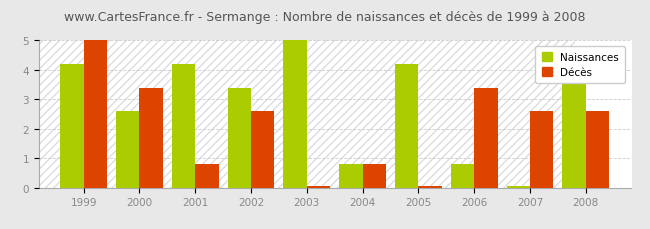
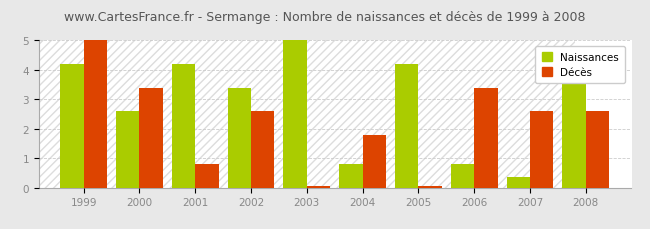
Décès/2004: 0.80 -> 1.80
Naissances/2007: 0.05 -> 0.35
